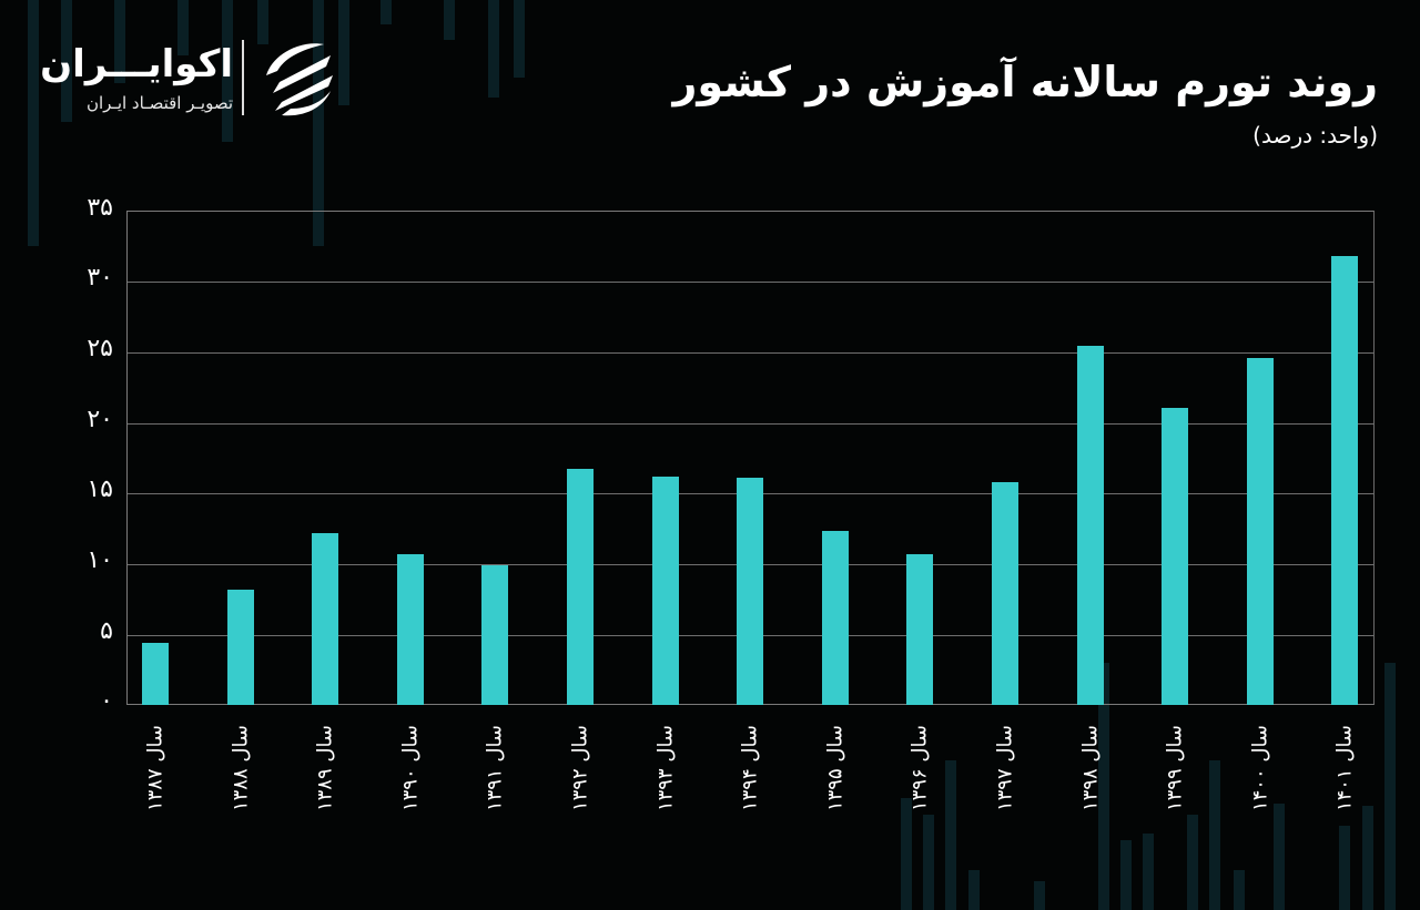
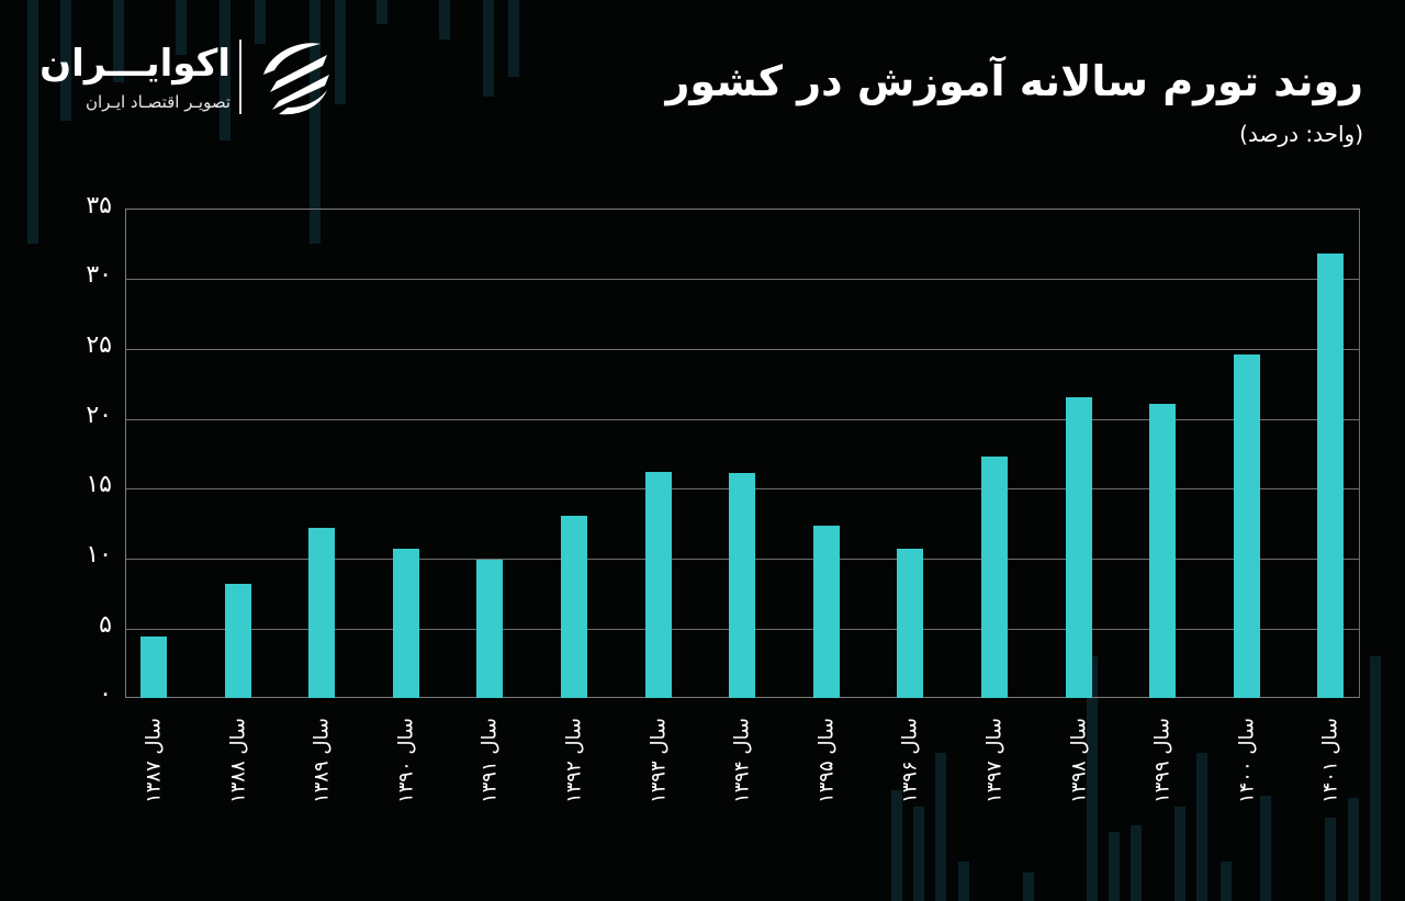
سال ۱۳۹۲: 16.7 -> 13.0
سال ۱۳۹۷: 15.8 -> 17.3
سال ۱۳۹۸: 25.4 -> 21.5
